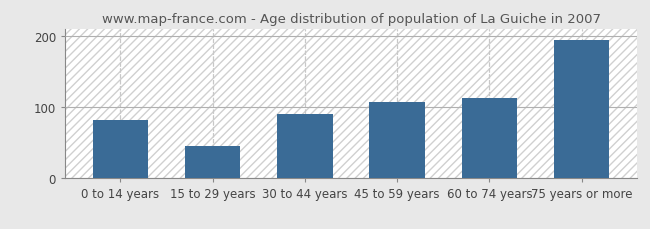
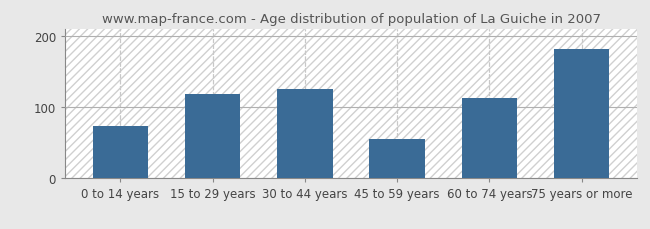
0 to 14 years: 82 -> 74
15 to 29 years: 45 -> 118
30 to 44 years: 90 -> 126
45 to 59 years: 107 -> 56
75 years or more: 194 -> 182
